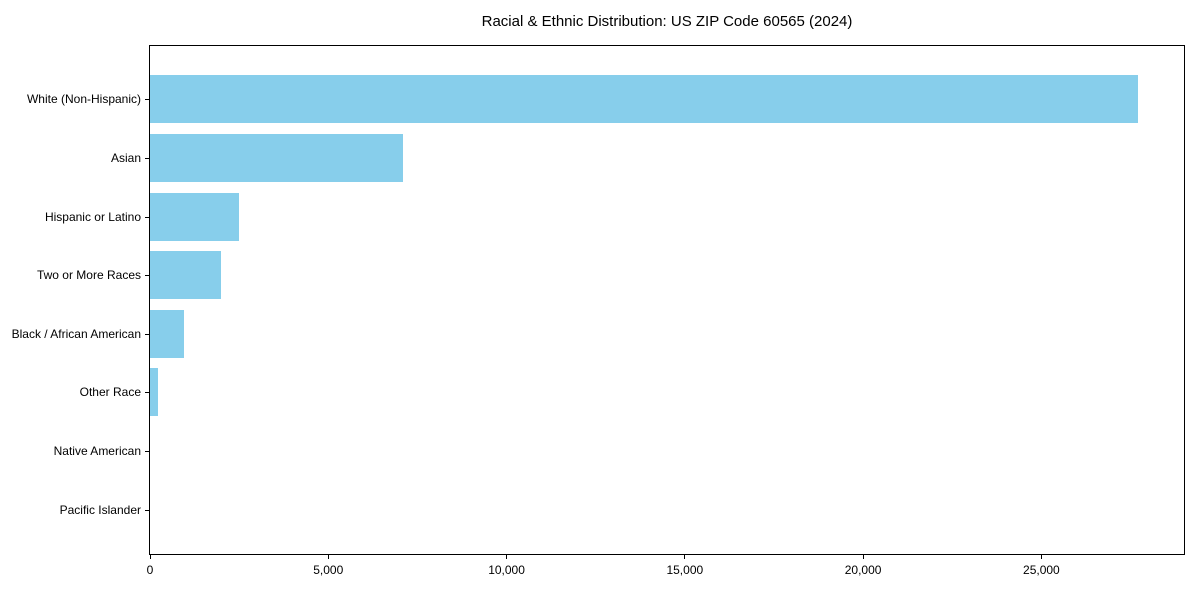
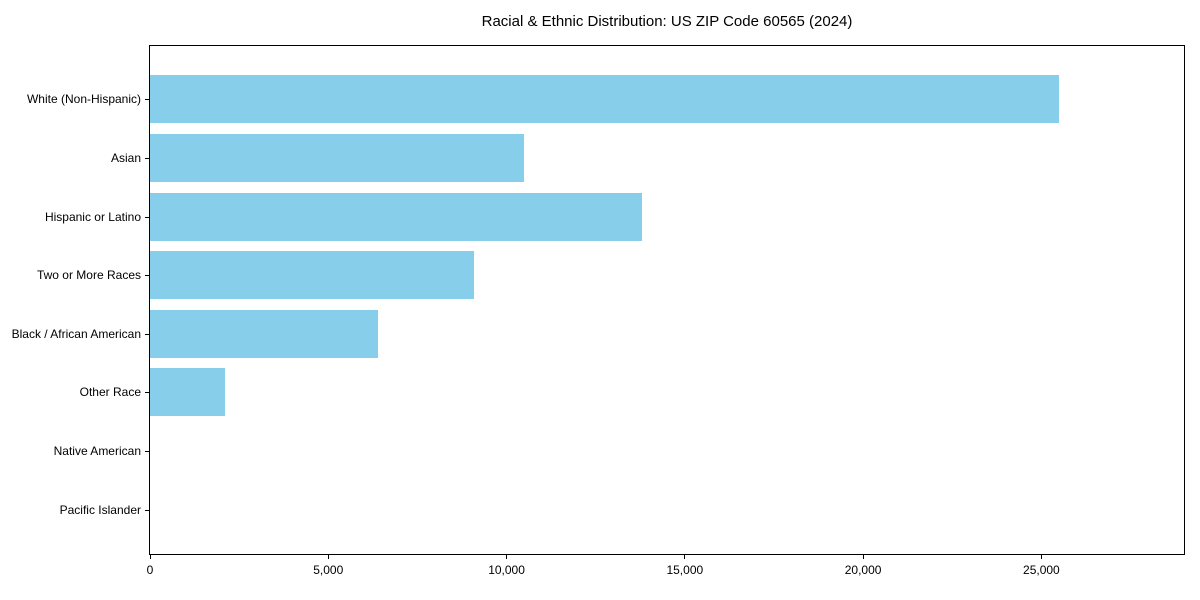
White (Non-Hispanic): 27700 -> 25500
Asian: 7100 -> 10500
Hispanic or Latino: 2500 -> 13800
Two or More Races: 2000 -> 9100
Black / African American: 1000 -> 6400
Other Race: 200 -> 2100
